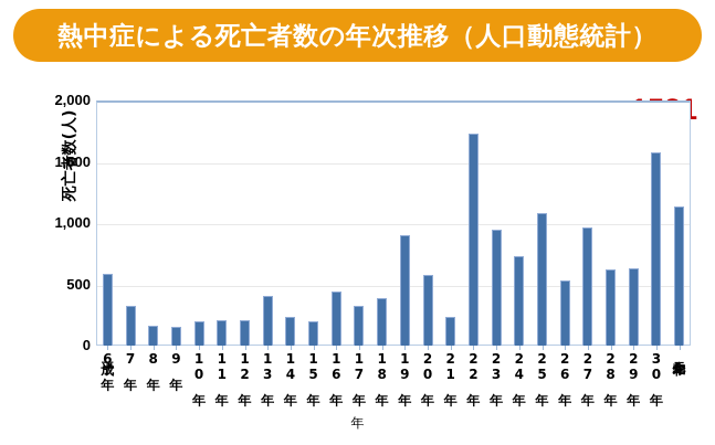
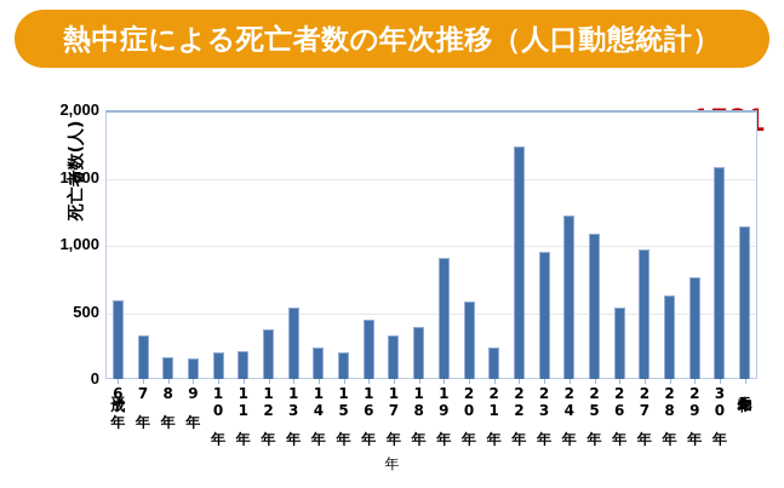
12年: 210 -> 370
13年: 400 -> 530
24年: 730 -> 1220
29年: 640 -> 760
